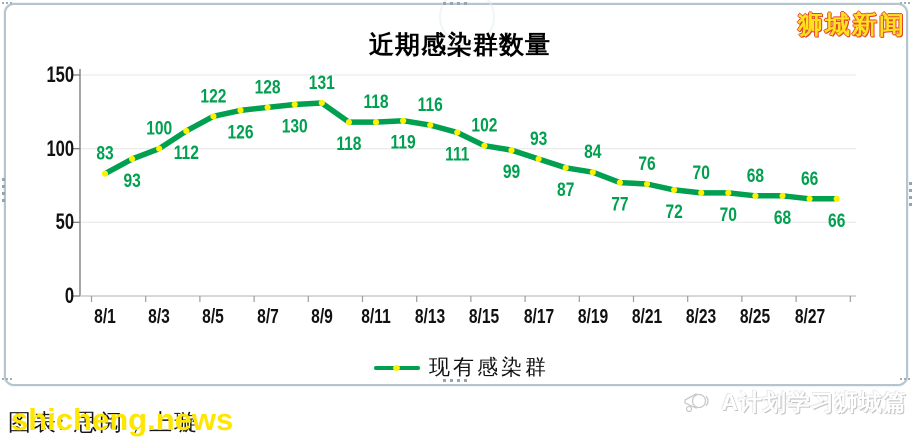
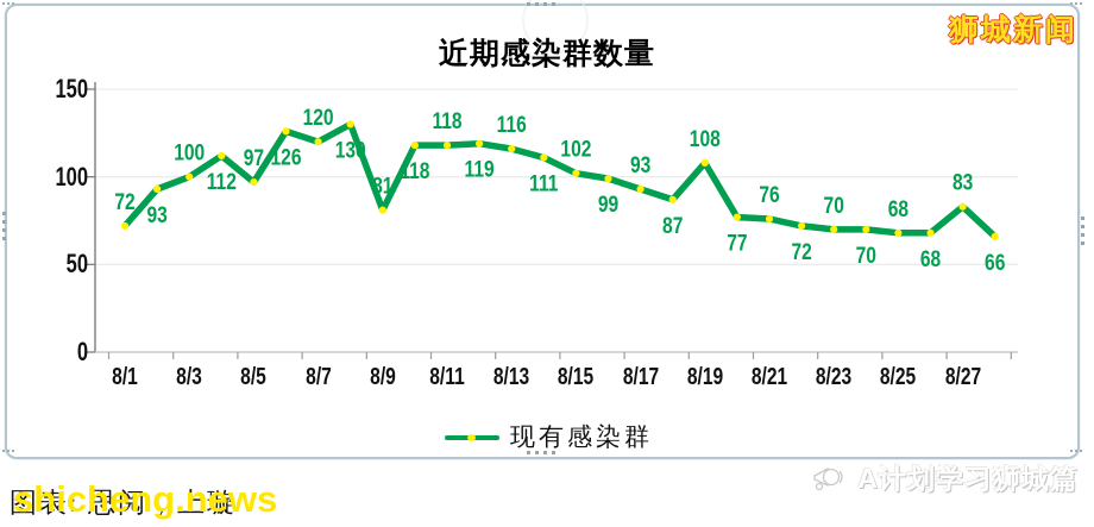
8/1: 83 -> 72
8/5: 122 -> 97
8/7: 128 -> 120
8/9: 131 -> 81
8/19: 84 -> 108
8/27: 66 -> 83
